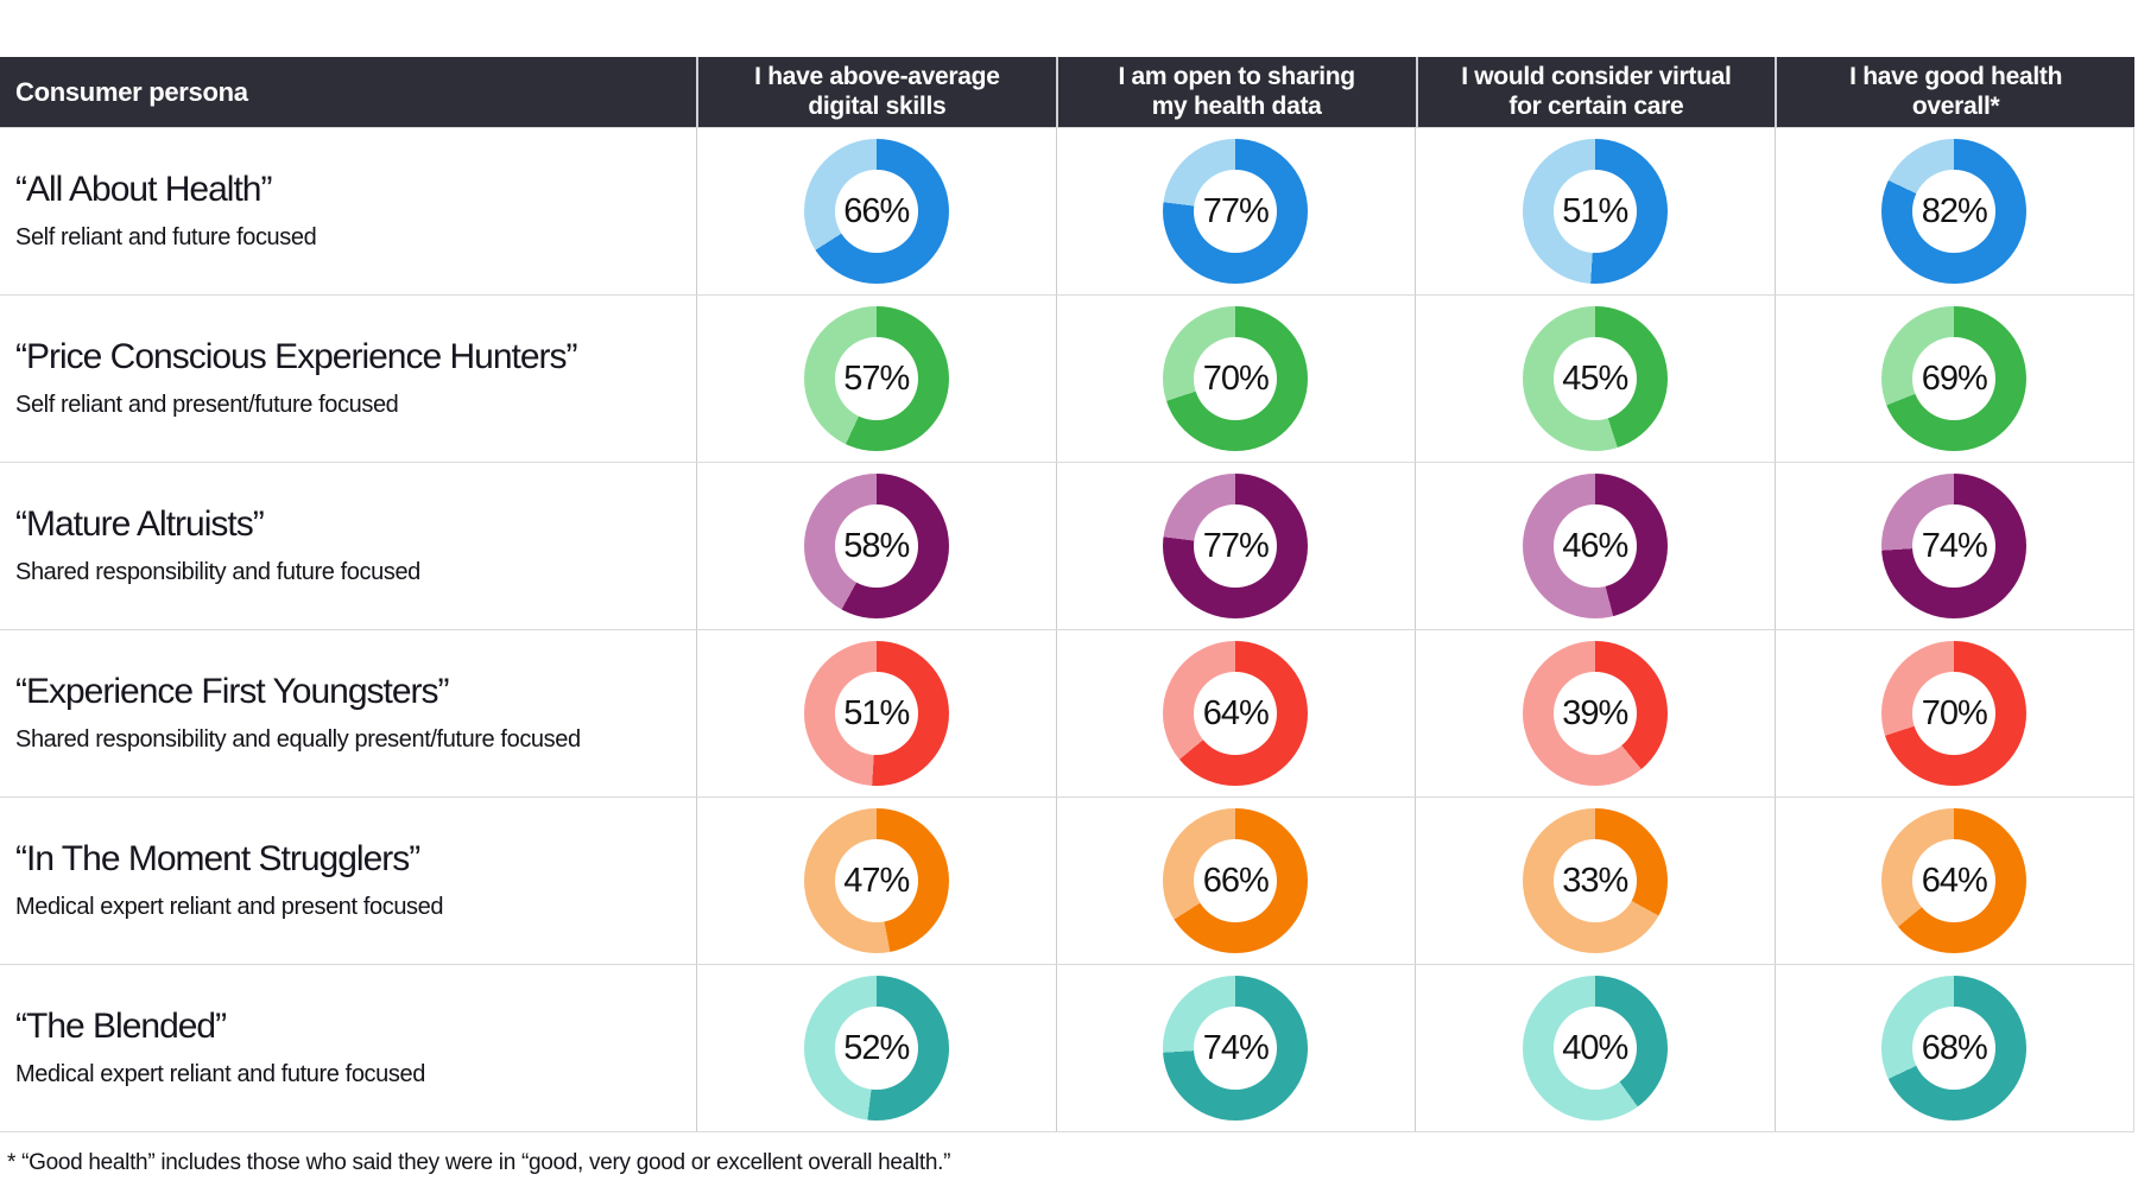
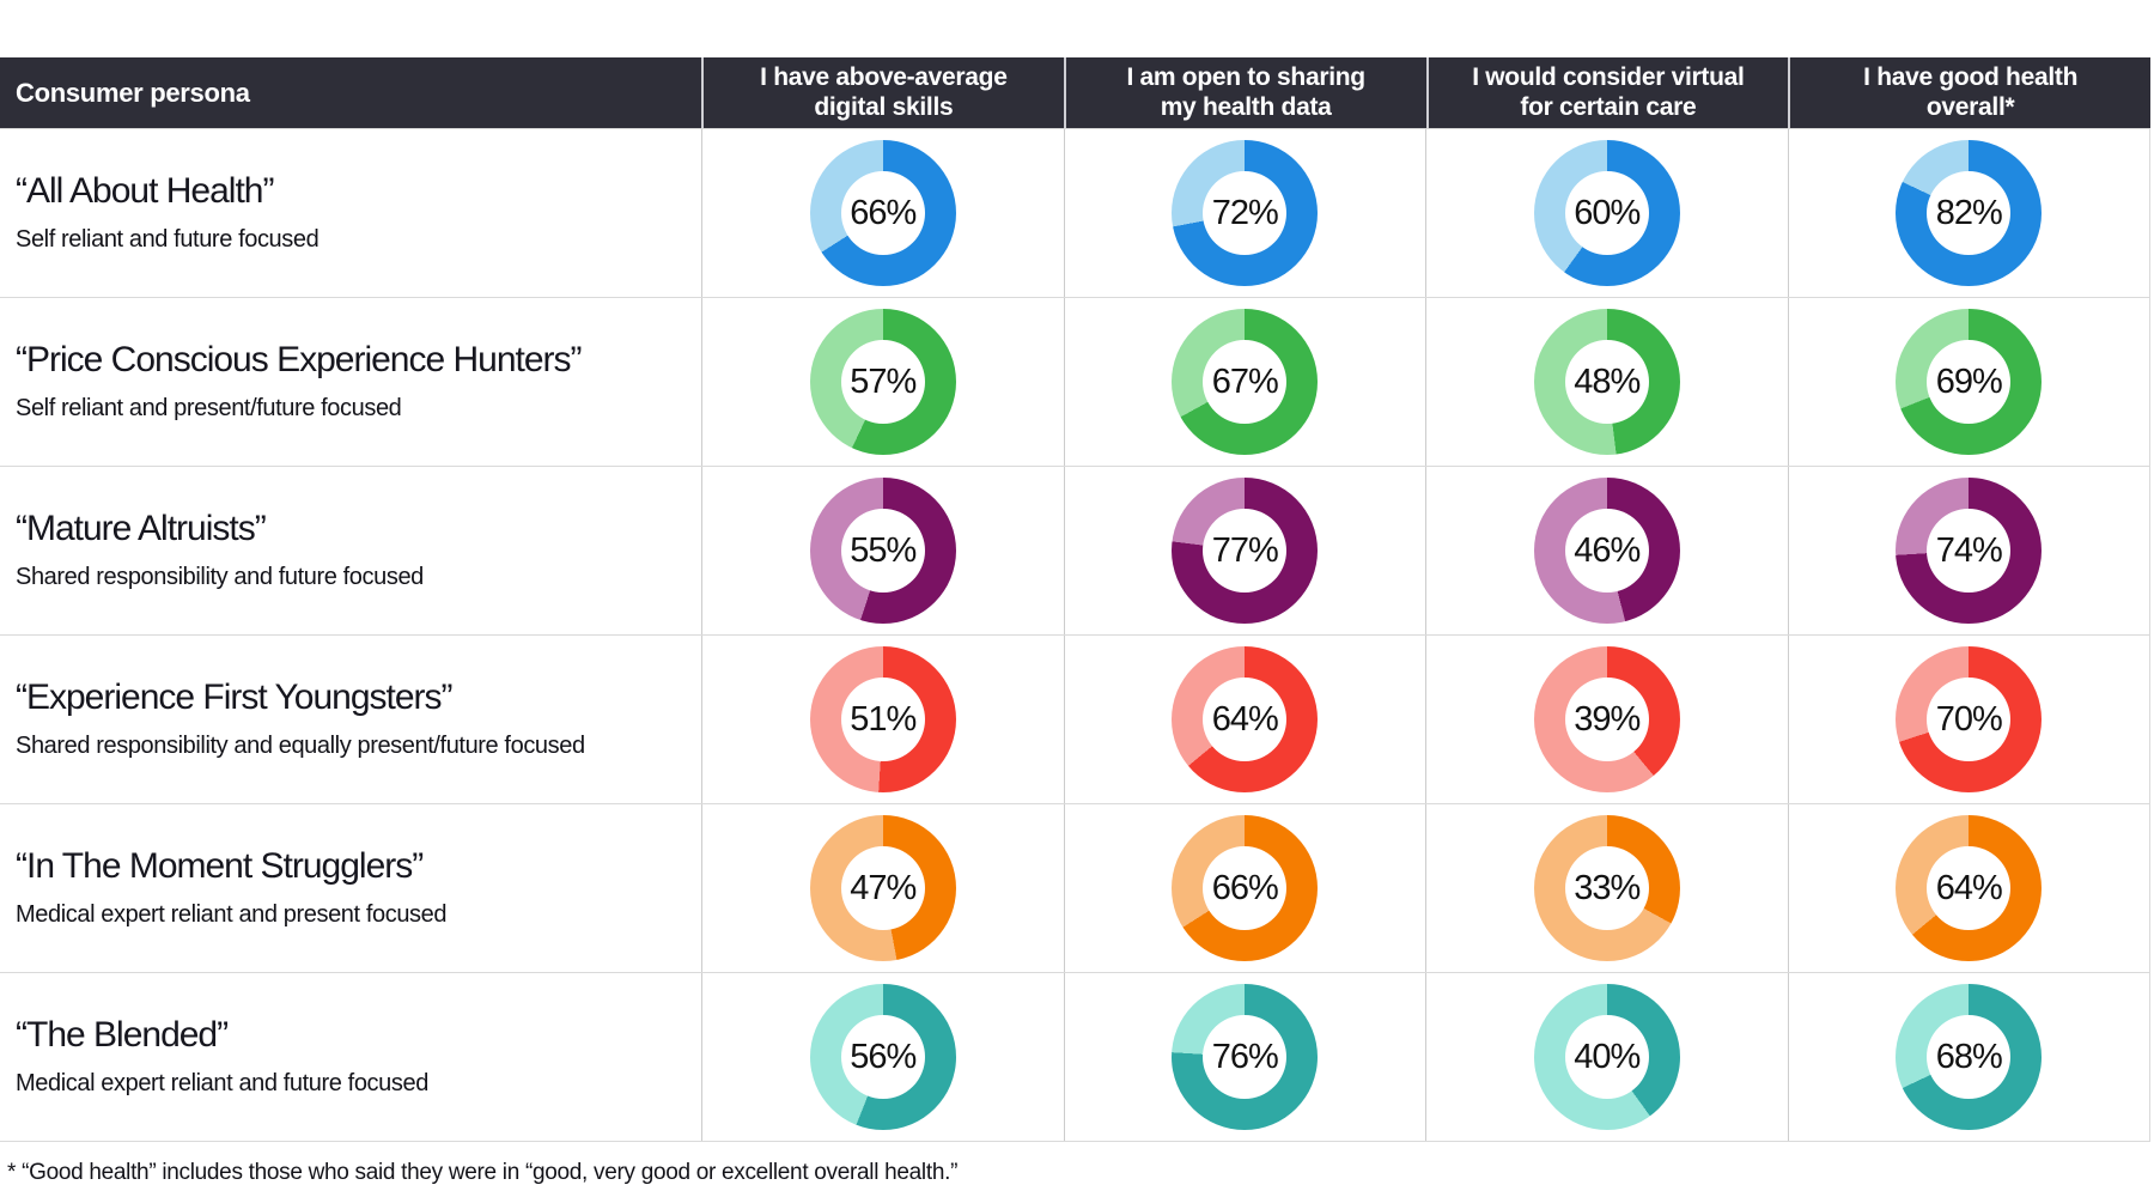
“Mature Altruists”/I have above-average digital skills: 58% -> 55%
“The Blended”/I have above-average digital skills: 52% -> 56%
“All About Health”/I am open to sharing my health data: 77% -> 72%
“Price Conscious Experience Hunters”/I am open to sharing my health data: 70% -> 67%
“The Blended”/I am open to sharing my health data: 74% -> 76%
“All About Health”/I would consider virtual for certain care: 51% -> 60%
“Price Conscious Experience Hunters”/I would consider virtual for certain care: 45% -> 48%
